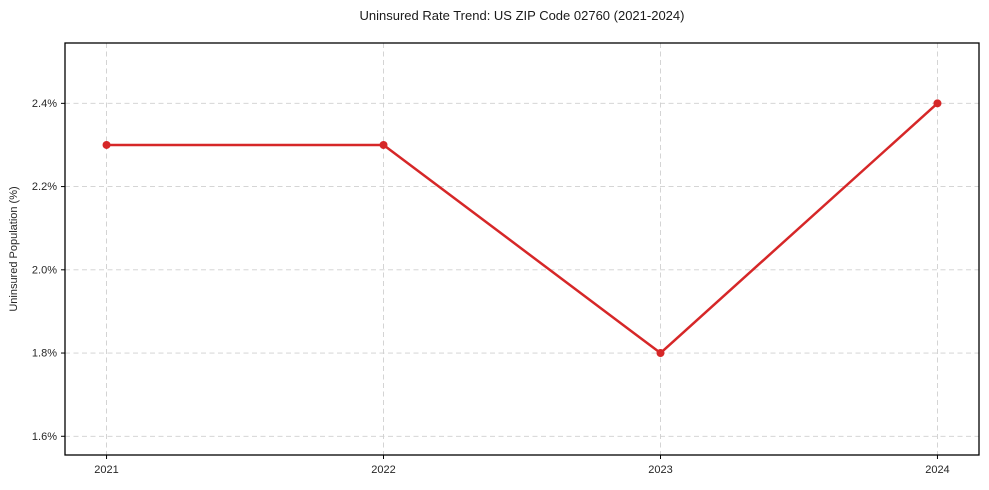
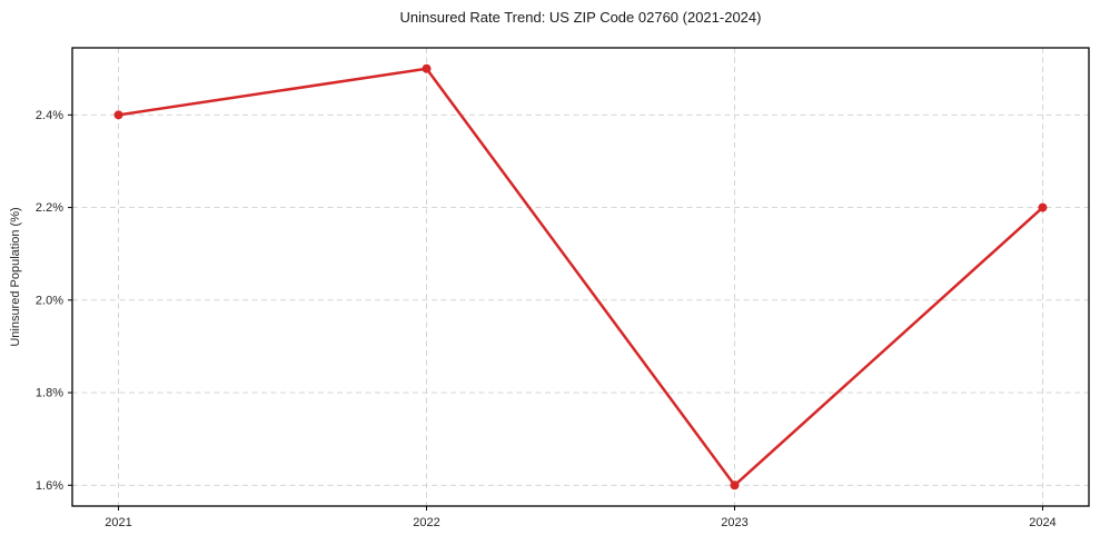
2021: 2.3% -> 2.4%
2022: 2.3% -> 2.5%
2023: 1.8% -> 1.6%
2024: 2.4% -> 2.2%
